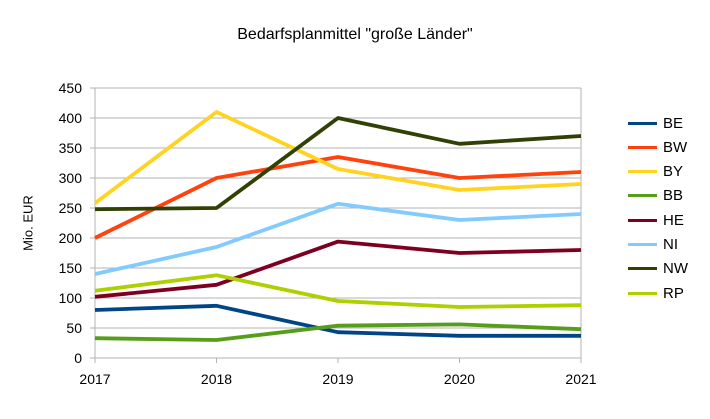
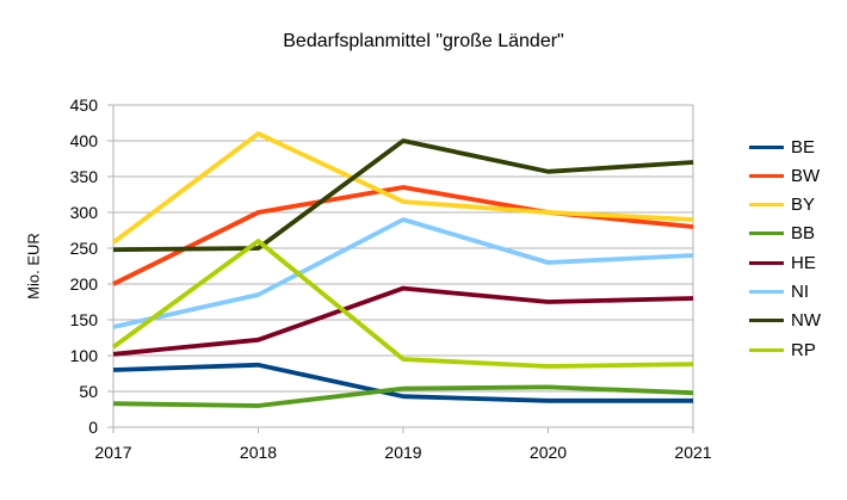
RP/2018: 140 -> 260
NI/2019: 260 -> 290
BY/2020: 280 -> 300
BW/2021: 310 -> 280
